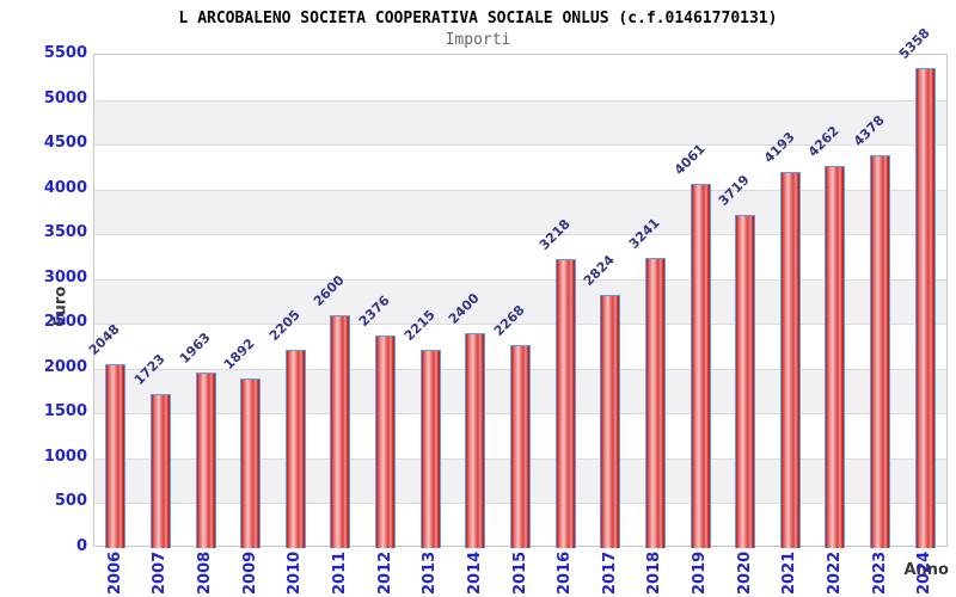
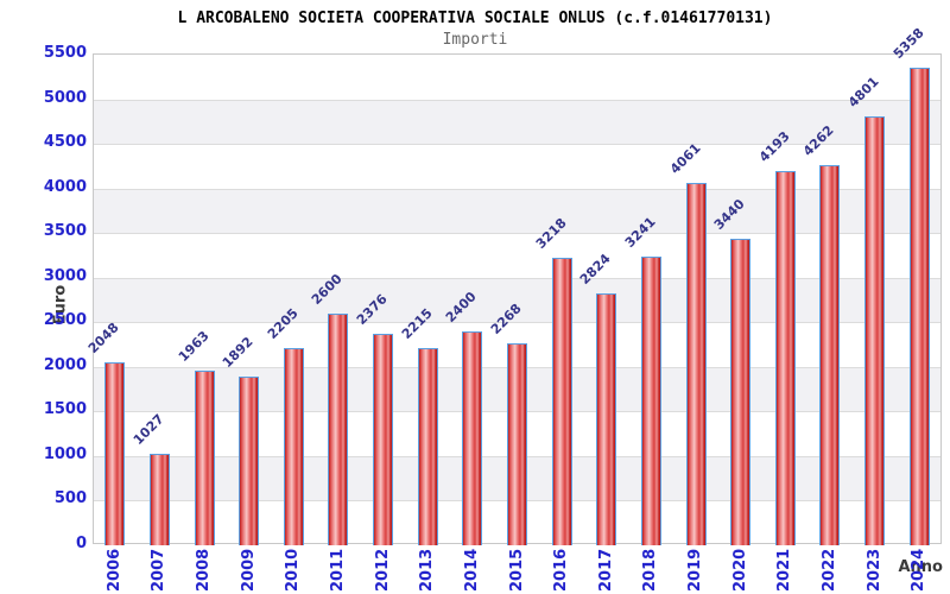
2007: 1723 -> 1027
2020: 3719 -> 3440
2023: 4378 -> 4801
